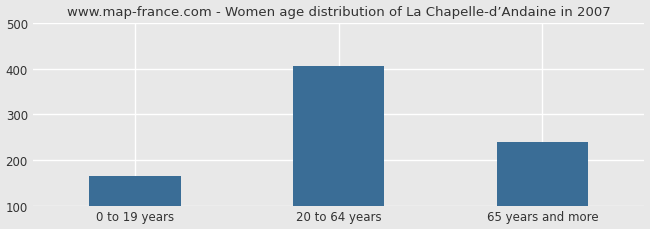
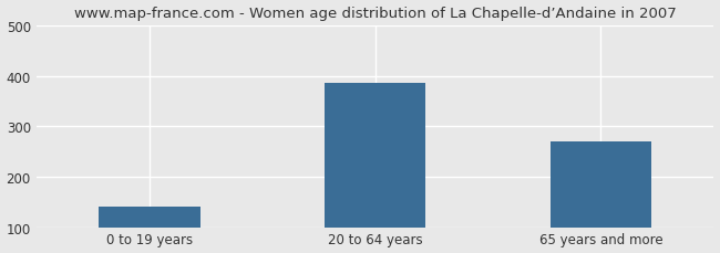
0 to 19 years: 165 -> 140
20 to 64 years: 405 -> 385
65 years and more: 240 -> 270
